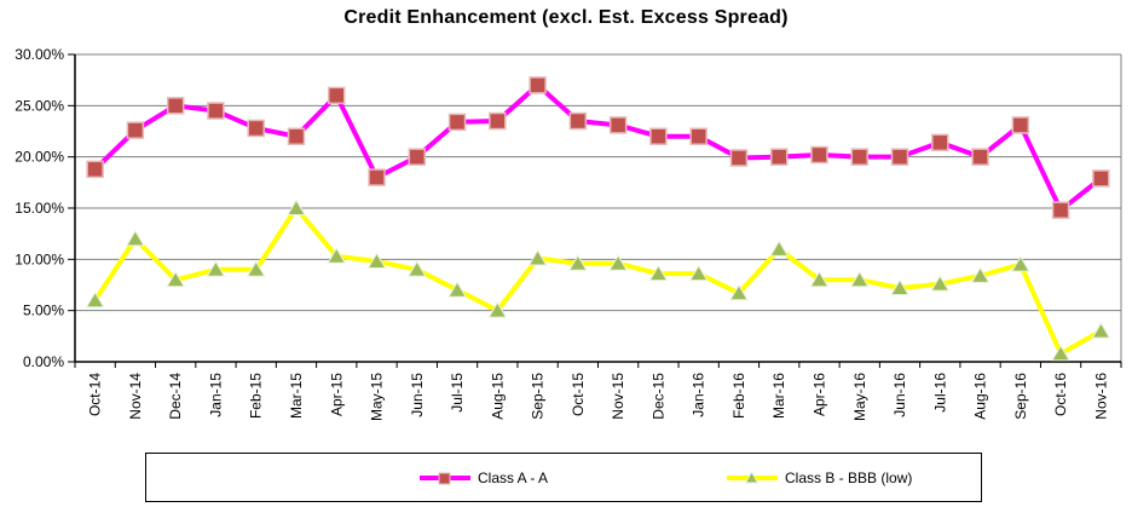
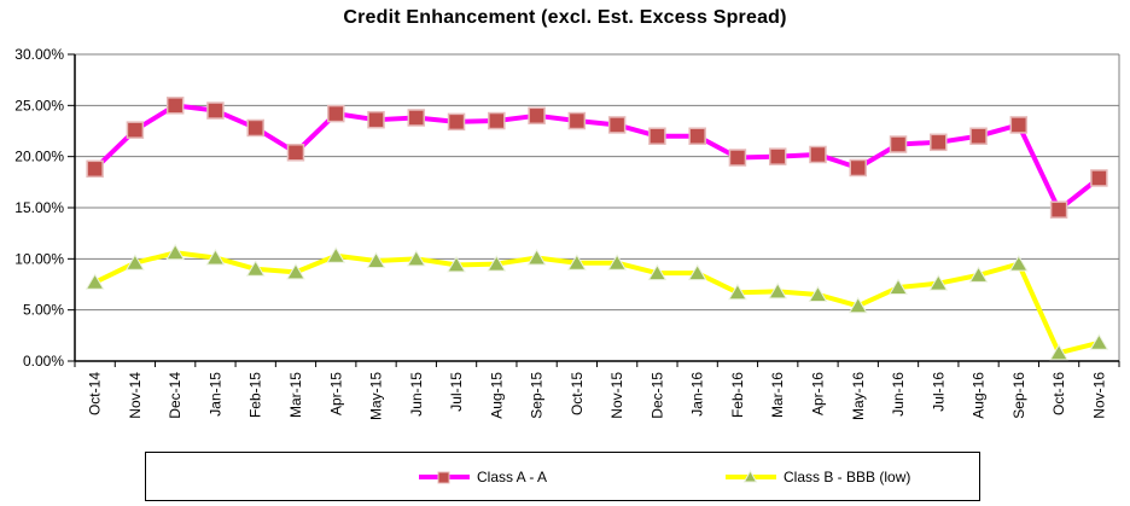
Class B - BBB (low)/Oct-14: 6% -> 8%
Class B - BBB (low)/Nov-14: 12% -> 10%
Class B - BBB (low)/Dec-14: 8% -> 11%
Class B - BBB (low)/Jan-15: 9% -> 10%
Class A - A/Mar-15: 22% -> 20%
Class B - BBB (low)/Mar-15: 15% -> 9%
Class A - A/Apr-15: 26% -> 24%
Class A - A/May-15: 18% -> 24%
Class A - A/Jun-15: 20% -> 24%
Class B - BBB (low)/Jun-15: 9% -> 10%
Class B - BBB (low)/Jul-15: 7% -> 9%
Class B - BBB (low)/Aug-15: 5% -> 10%
Class A - A/Sep-15: 27% -> 24%
Class B - BBB (low)/Mar-16: 11% -> 7%
Class B - BBB (low)/Apr-16: 8% -> 6%
Class A - A/May-16: 20% -> 19%
Class B - BBB (low)/May-16: 8% -> 5%
Class A - A/Jun-16: 20% -> 21%
Class A - A/Aug-16: 20% -> 22%
Class B - BBB (low)/Nov-16: 3% -> 2%
